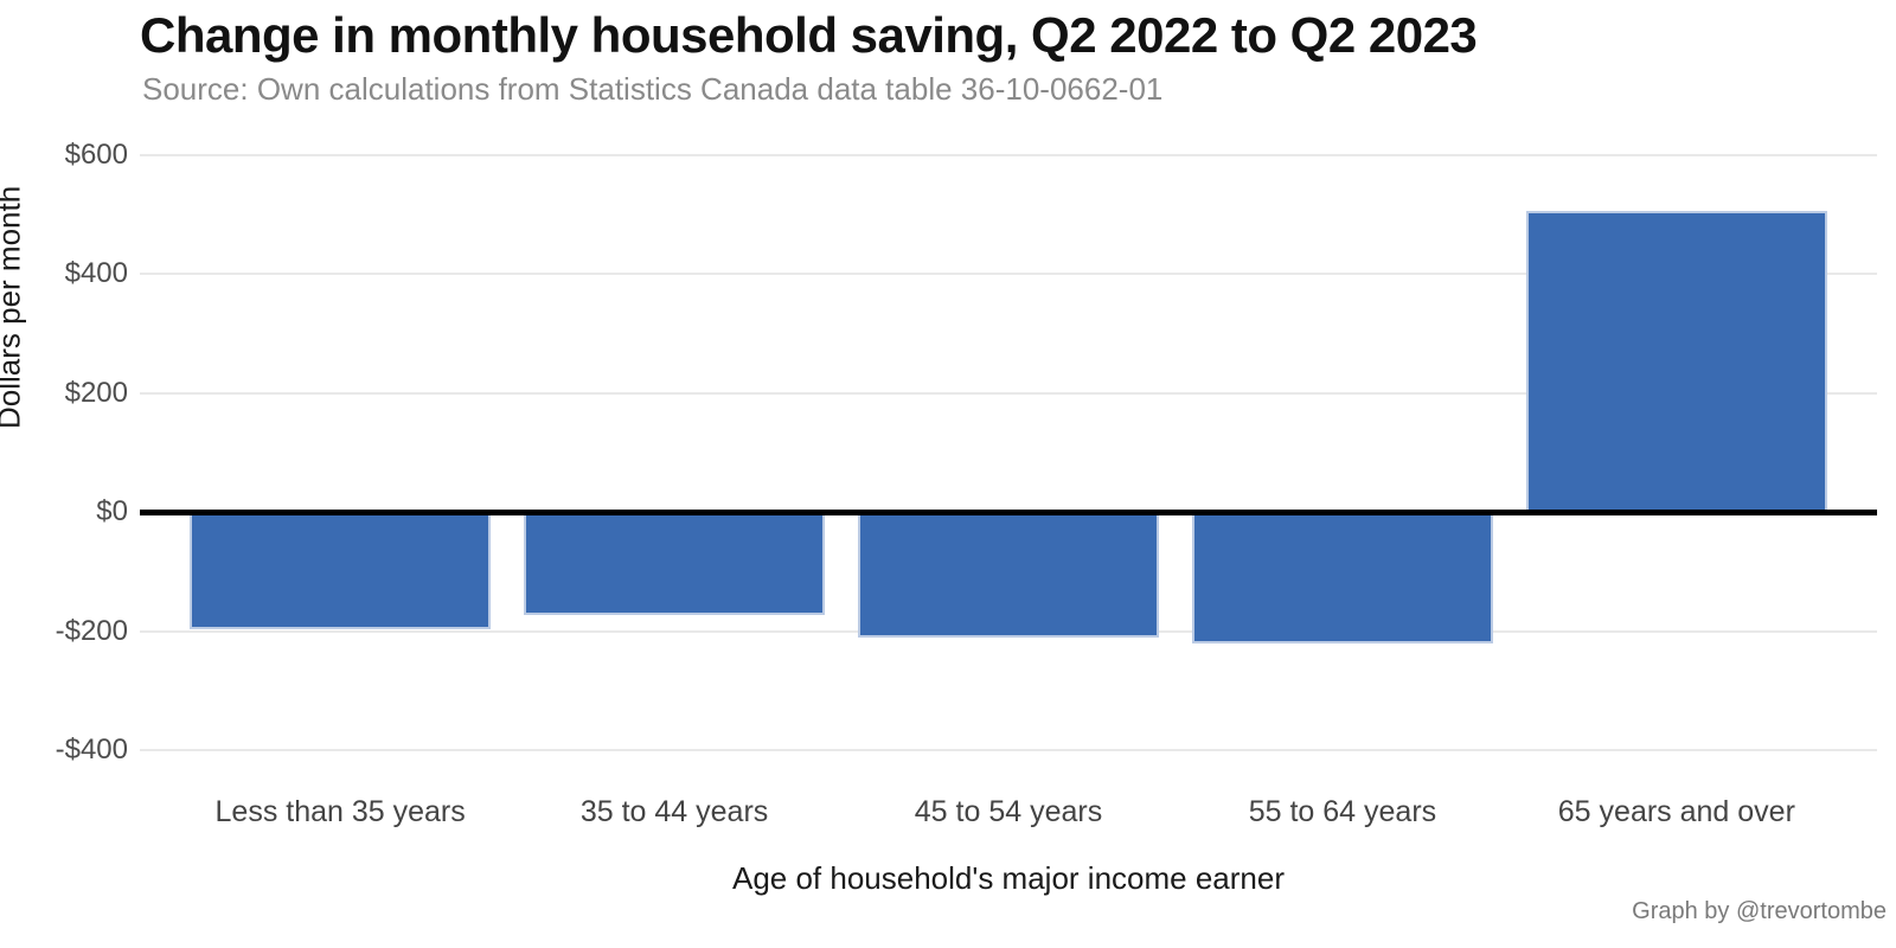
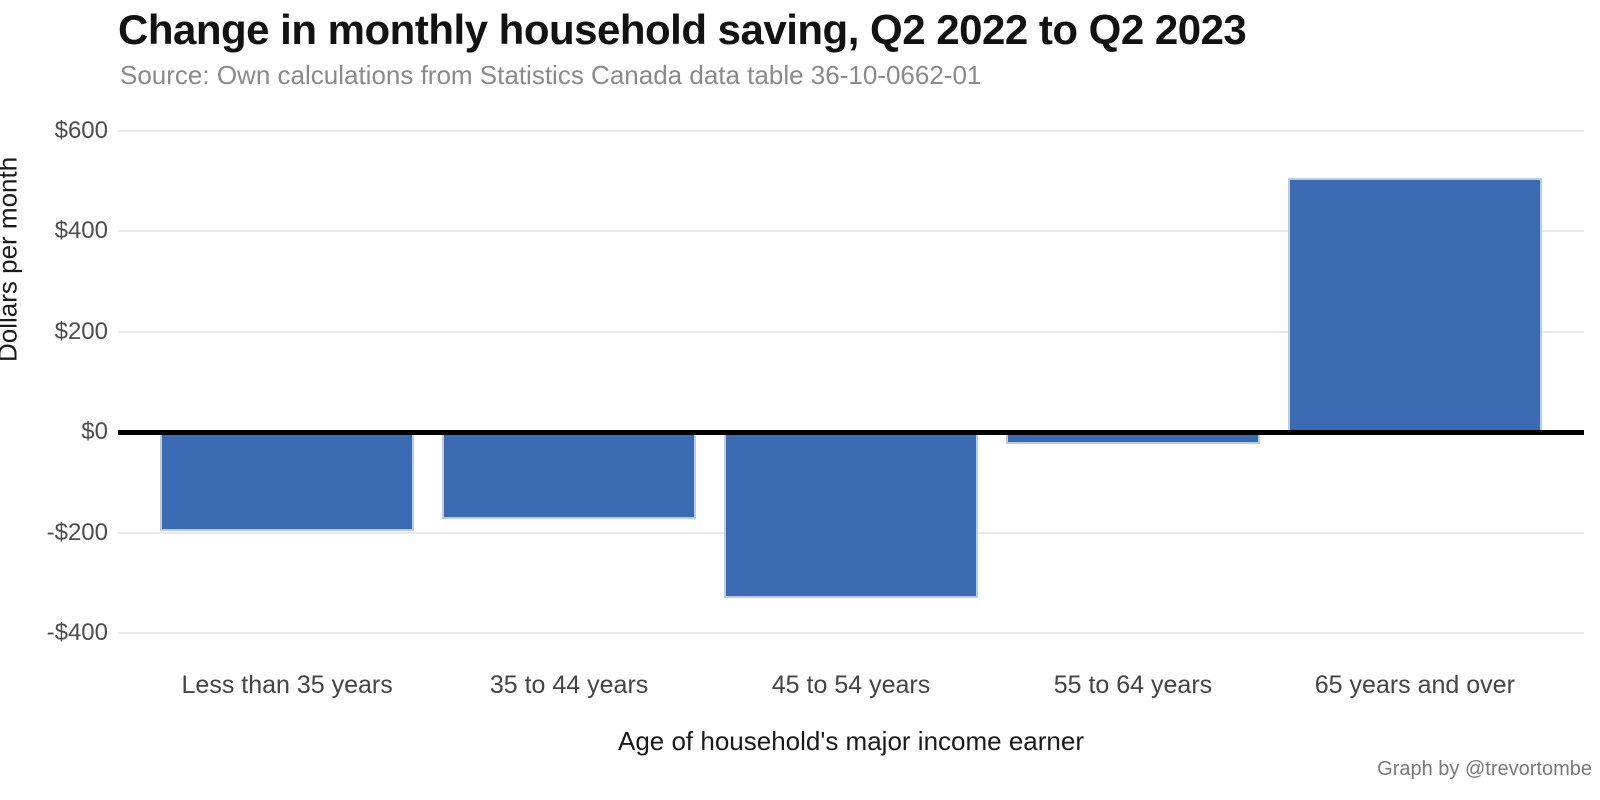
45 to 54 years: -$210 -> -$330
55 to 64 years: -$220 -> -$20
